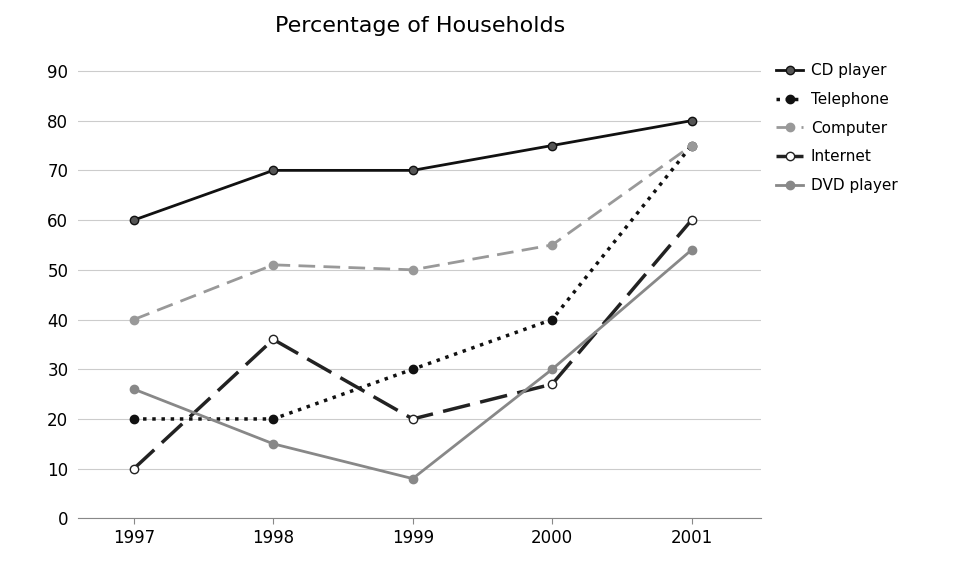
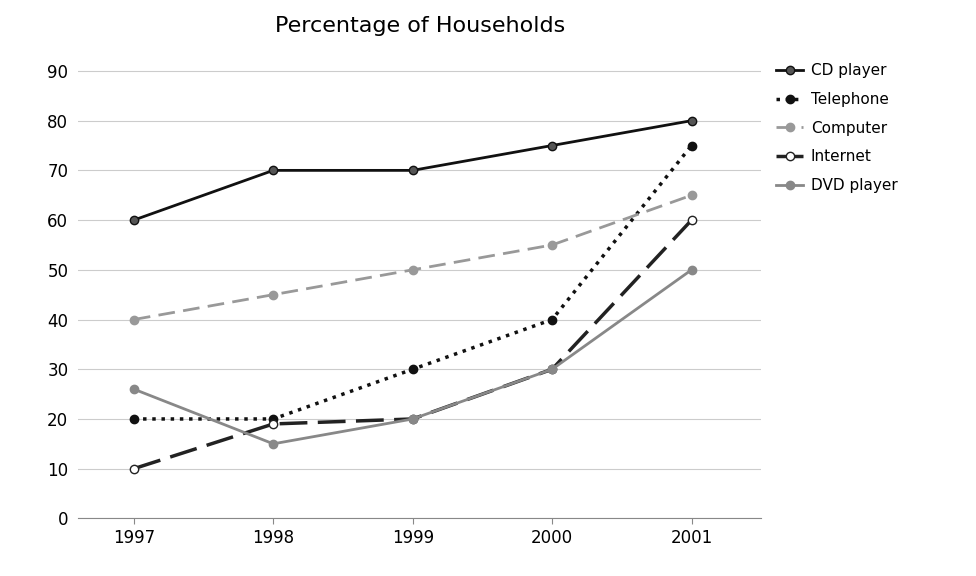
Computer/1998: 51 -> 45
Internet/1998: 36 -> 19
DVD player/1999: 8 -> 20
Internet/2000: 27 -> 30
Computer/2001: 75 -> 65
DVD player/2001: 54 -> 50
